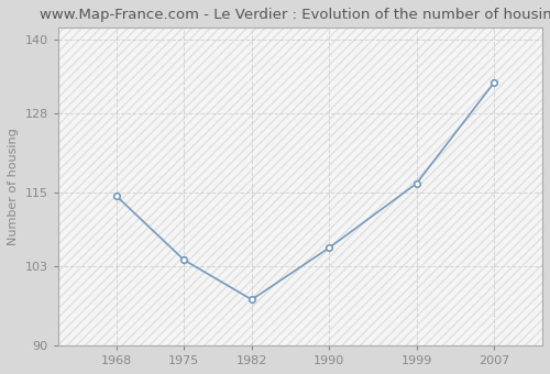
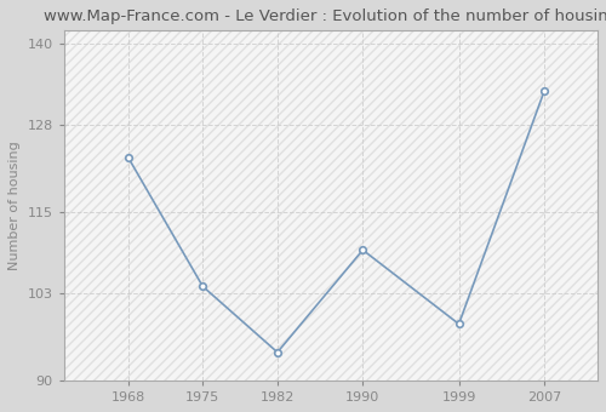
1968: 114.5 -> 123.2
1982: 97.5 -> 94.2
1990: 106.0 -> 109.4
1999: 116.5 -> 98.4
